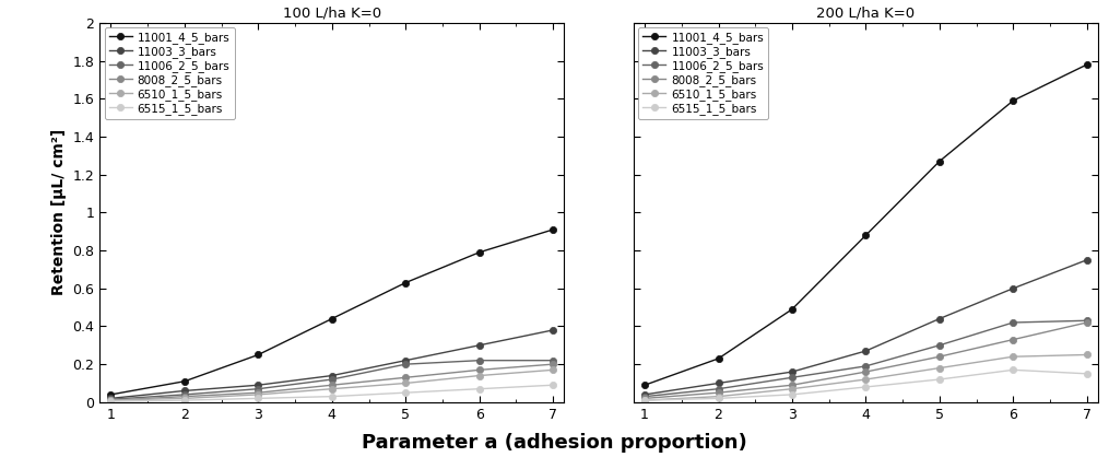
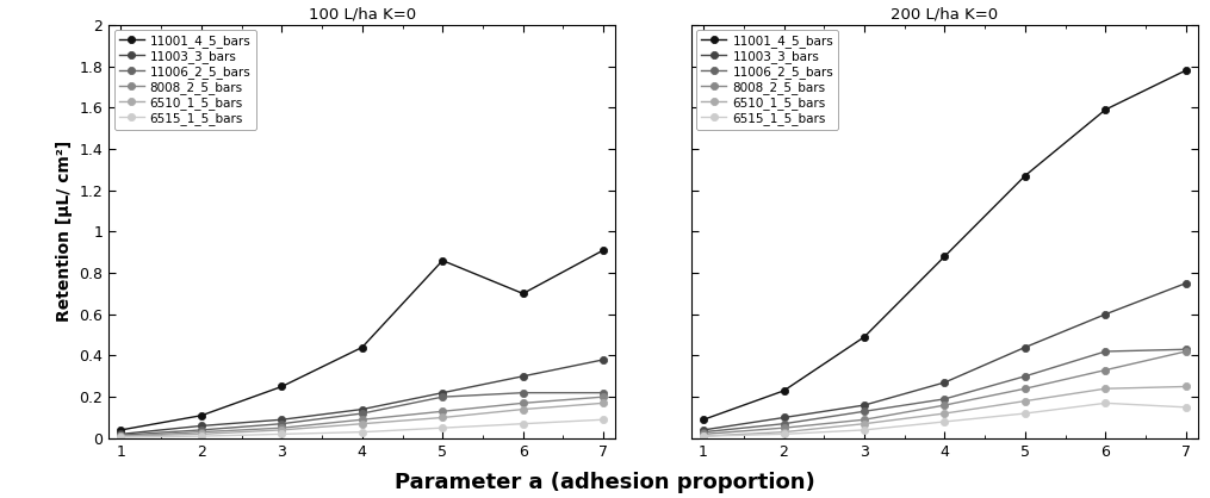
100 L/ha K=0/11001_4_5_bars/5: 0.63 -> 0.86
100 L/ha K=0/11001_4_5_bars/6: 0.79 -> 0.70
